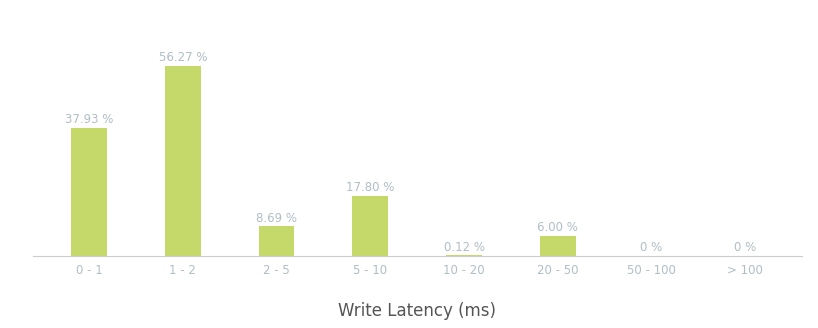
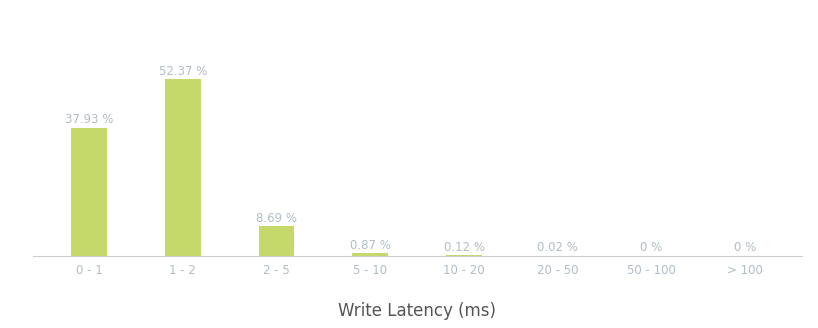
1 - 2: 56.27 -> 52.37
5 - 10: 17.80 -> 0.87
20 - 50: 6.00 -> 0.02
